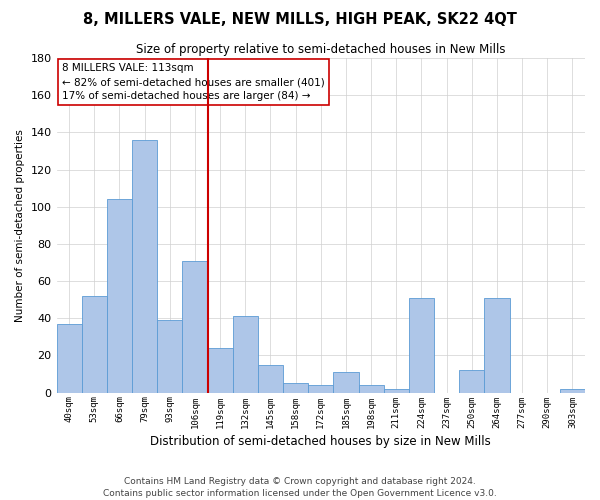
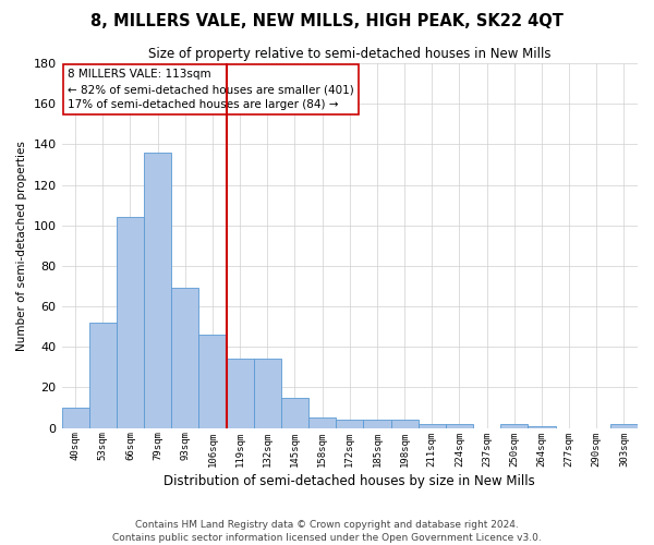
40sqm: 37 -> 10
93sqm: 39 -> 69
106sqm: 71 -> 46
119sqm: 24 -> 34
132sqm: 41 -> 34
185sqm: 11 -> 4
224sqm: 51 -> 2
250sqm: 12 -> 2
264sqm: 51 -> 1
